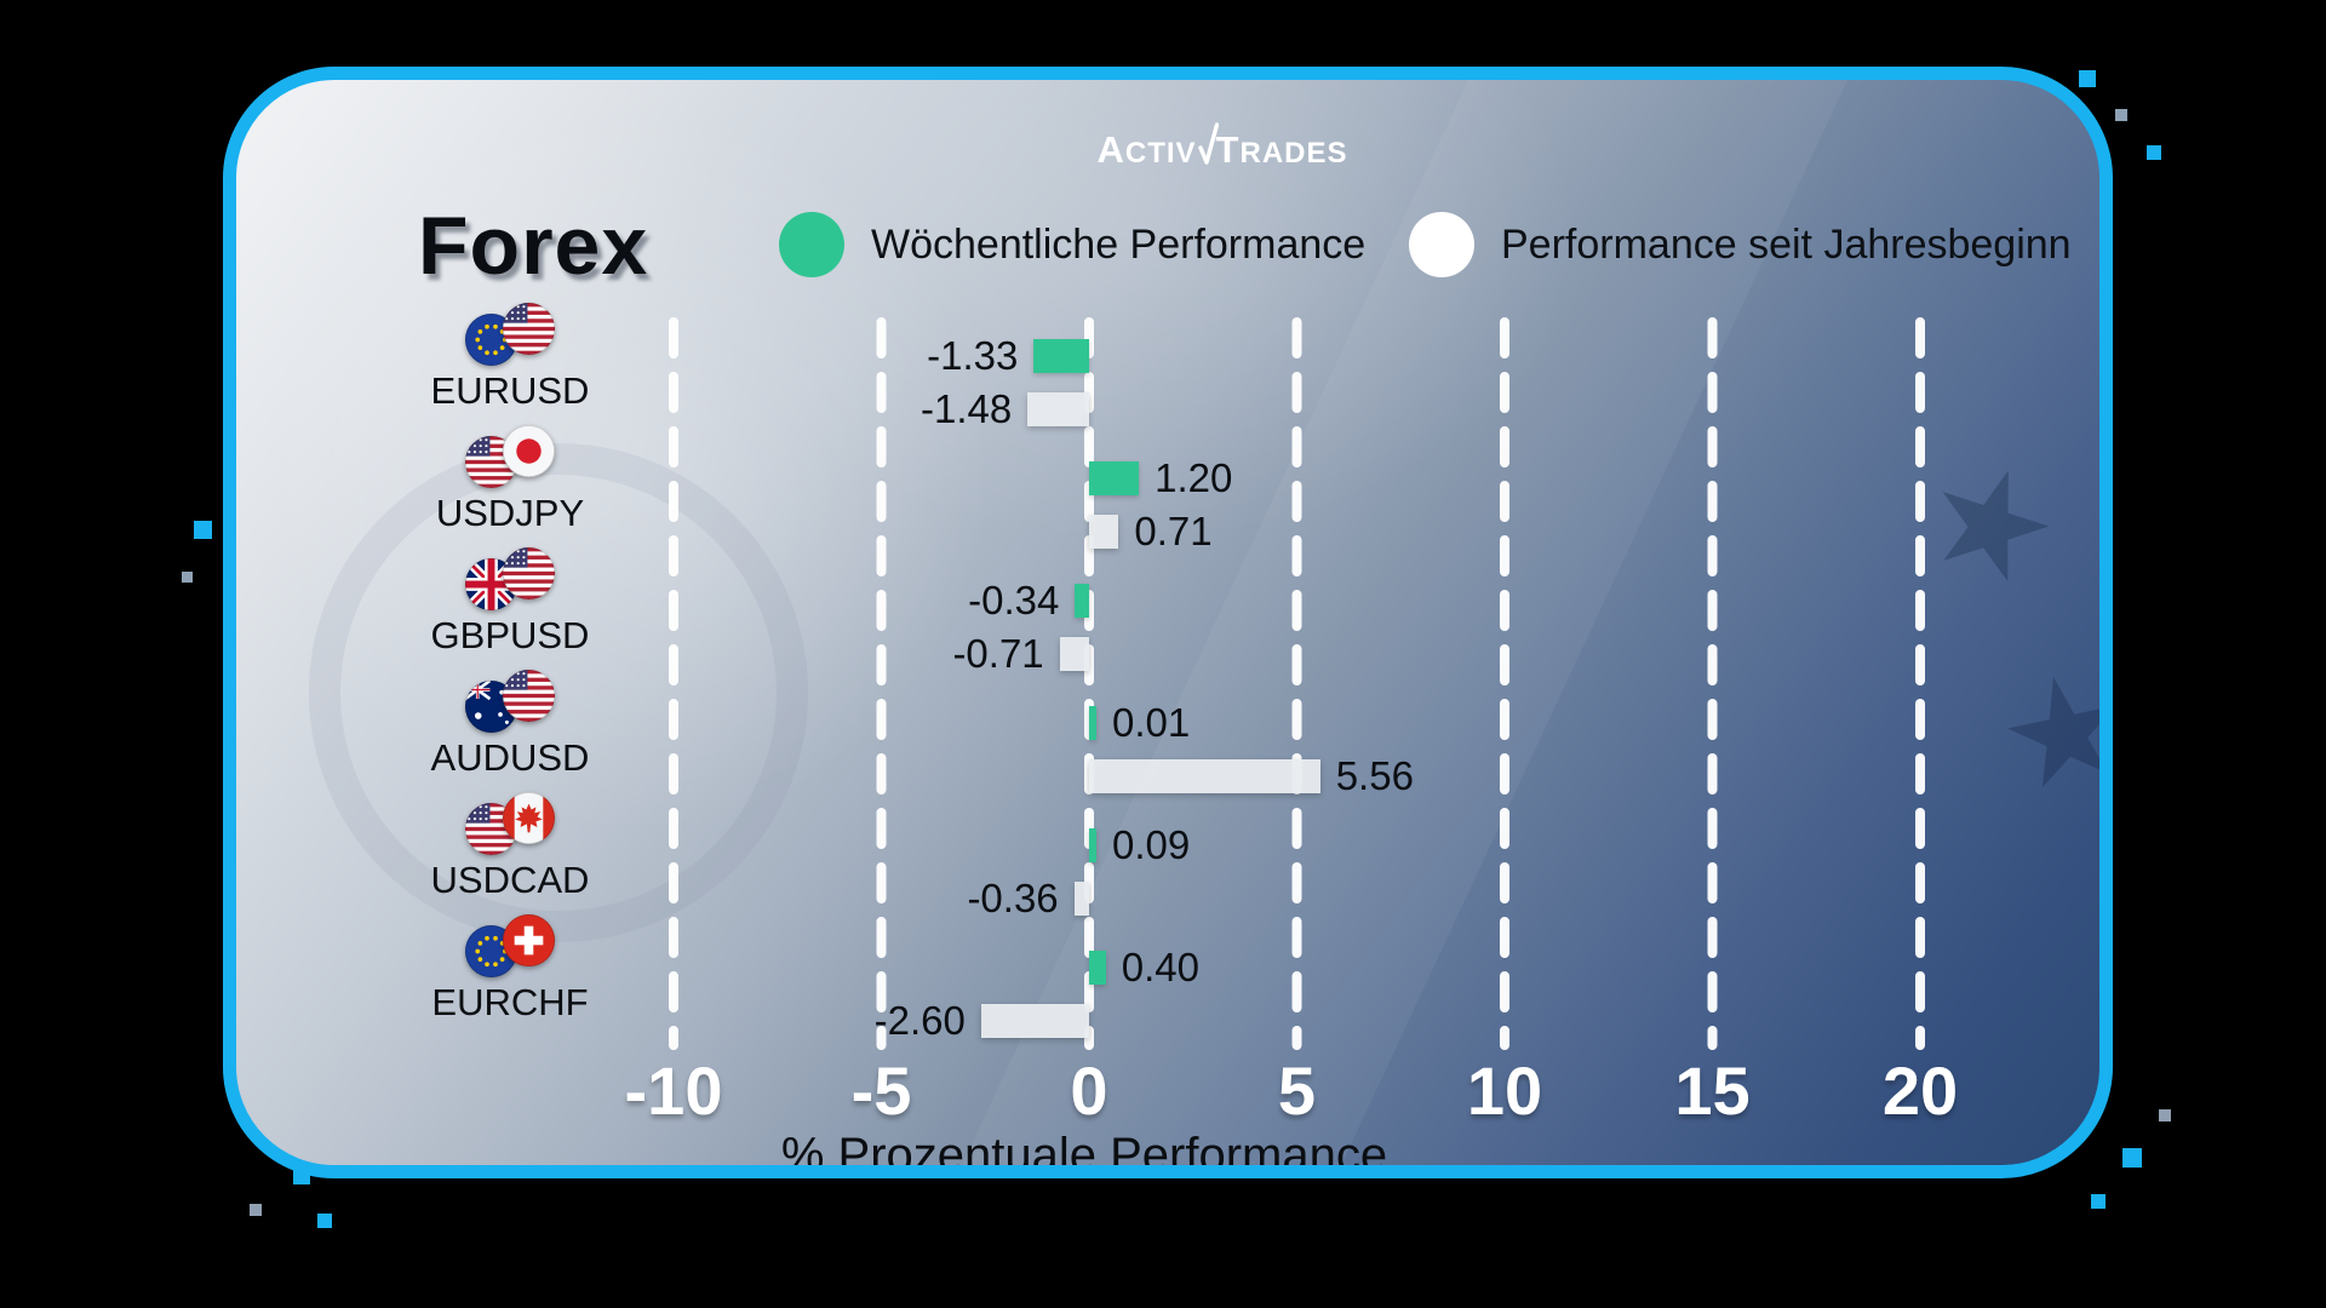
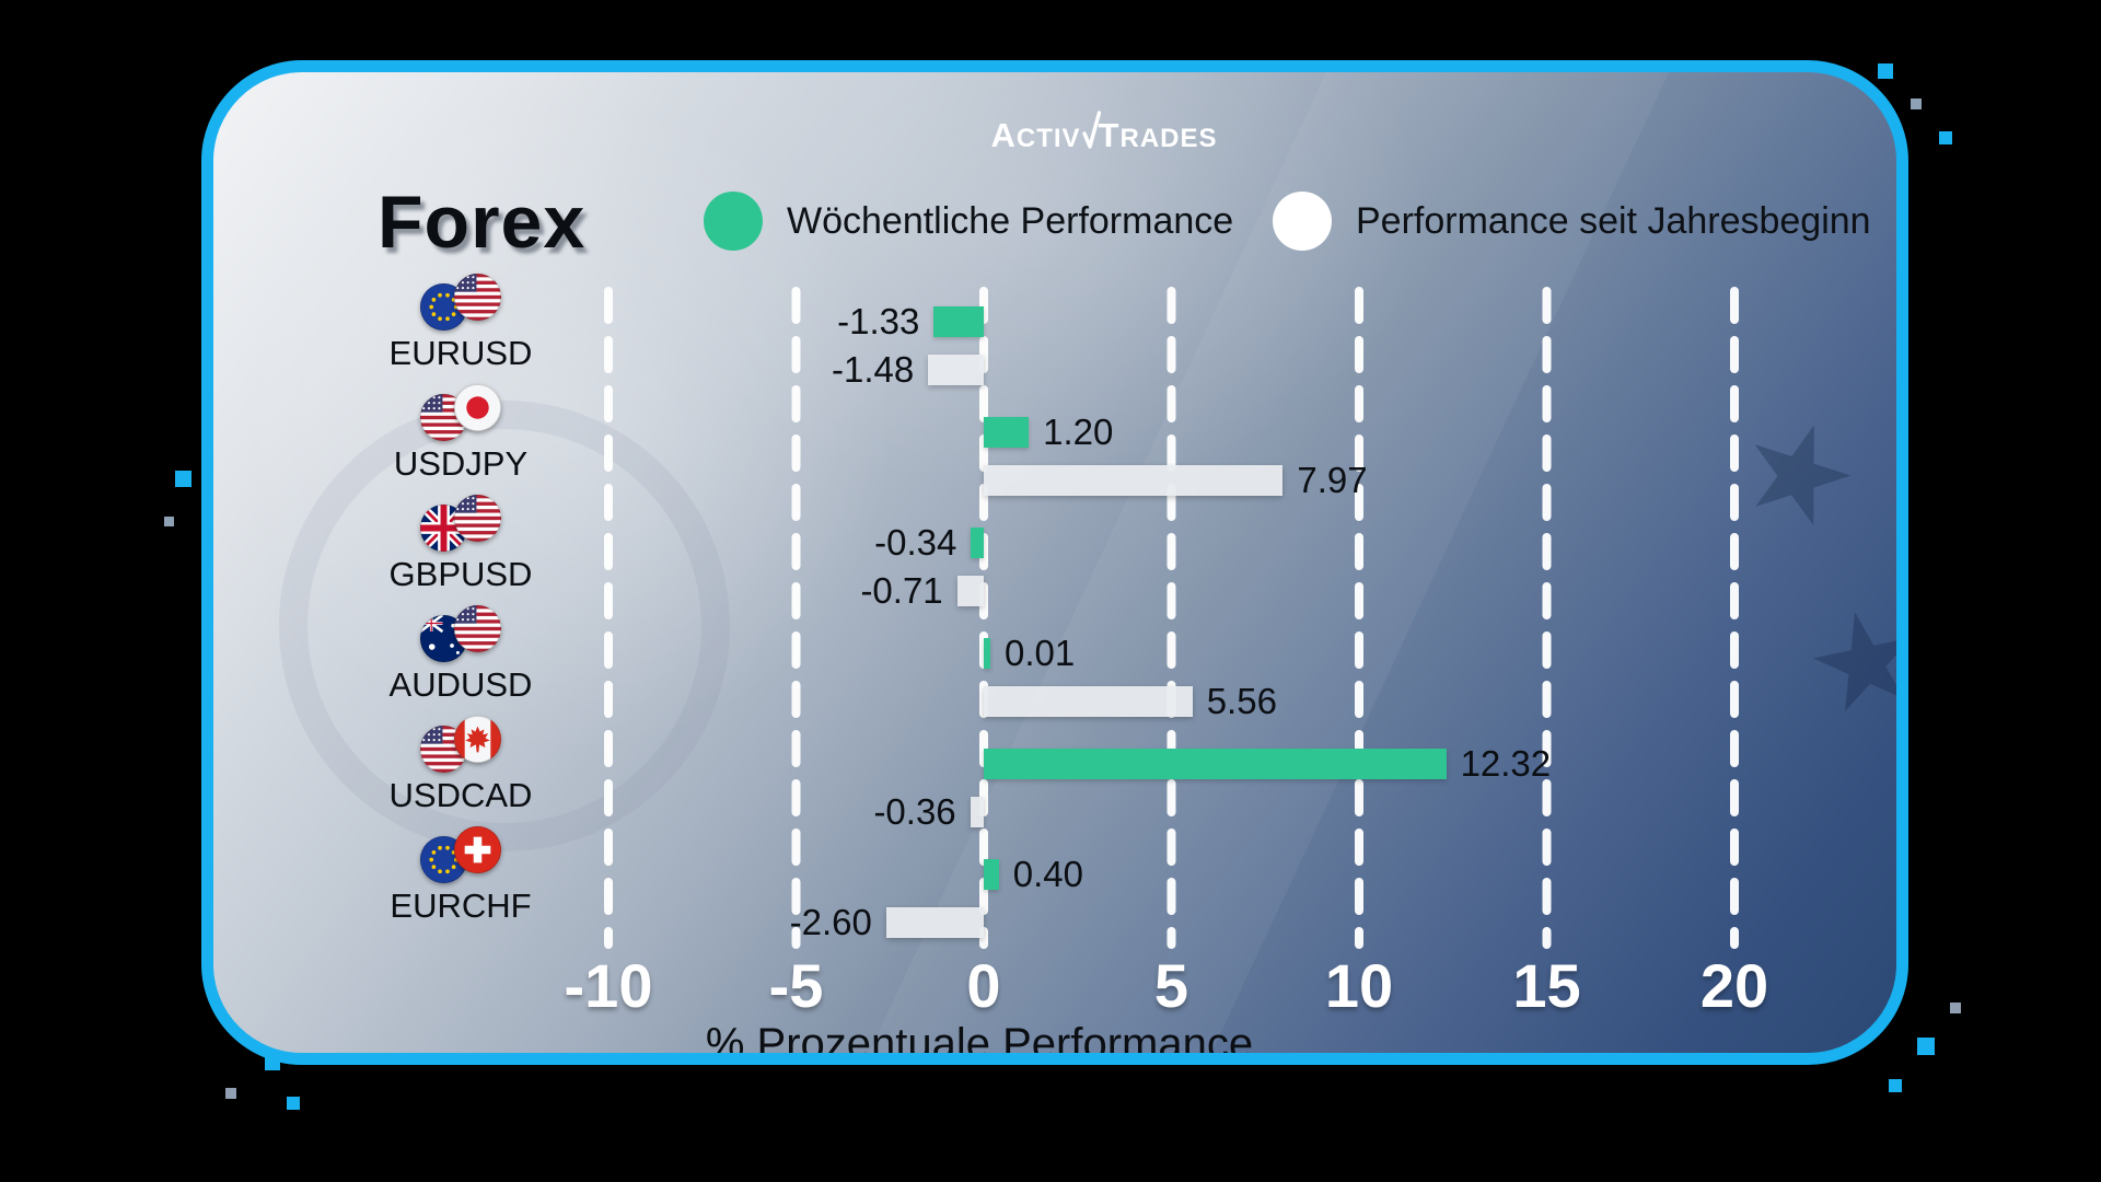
Performance seit Jahresbeginn/USDJPY: 0.71 -> 7.97
Wöchentliche Performance/USDCAD: 0.09 -> 12.32
